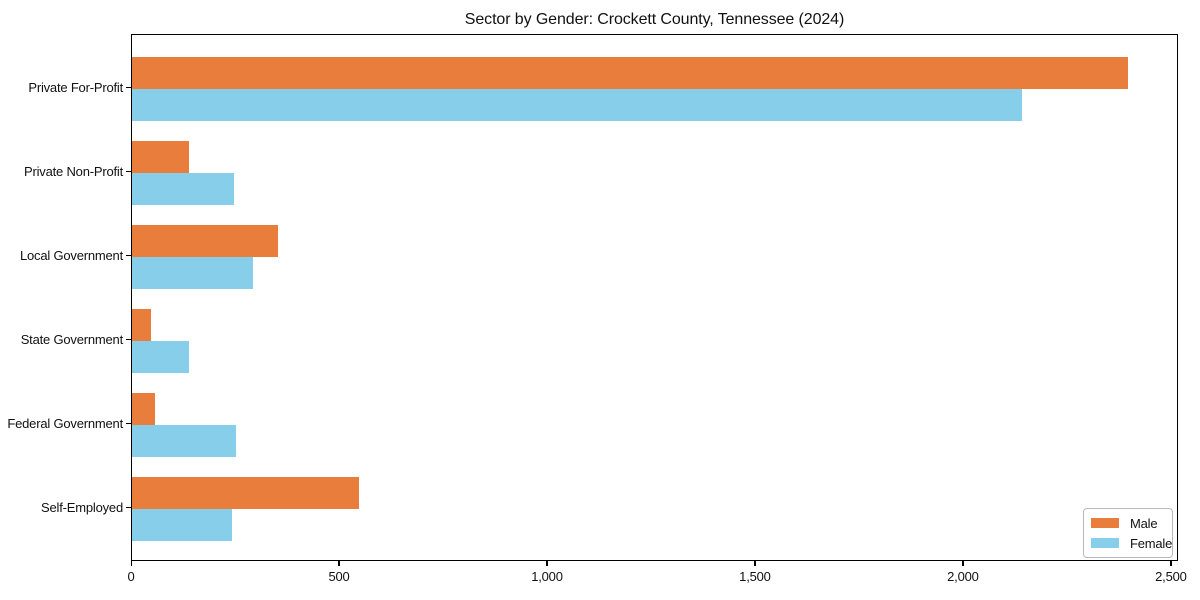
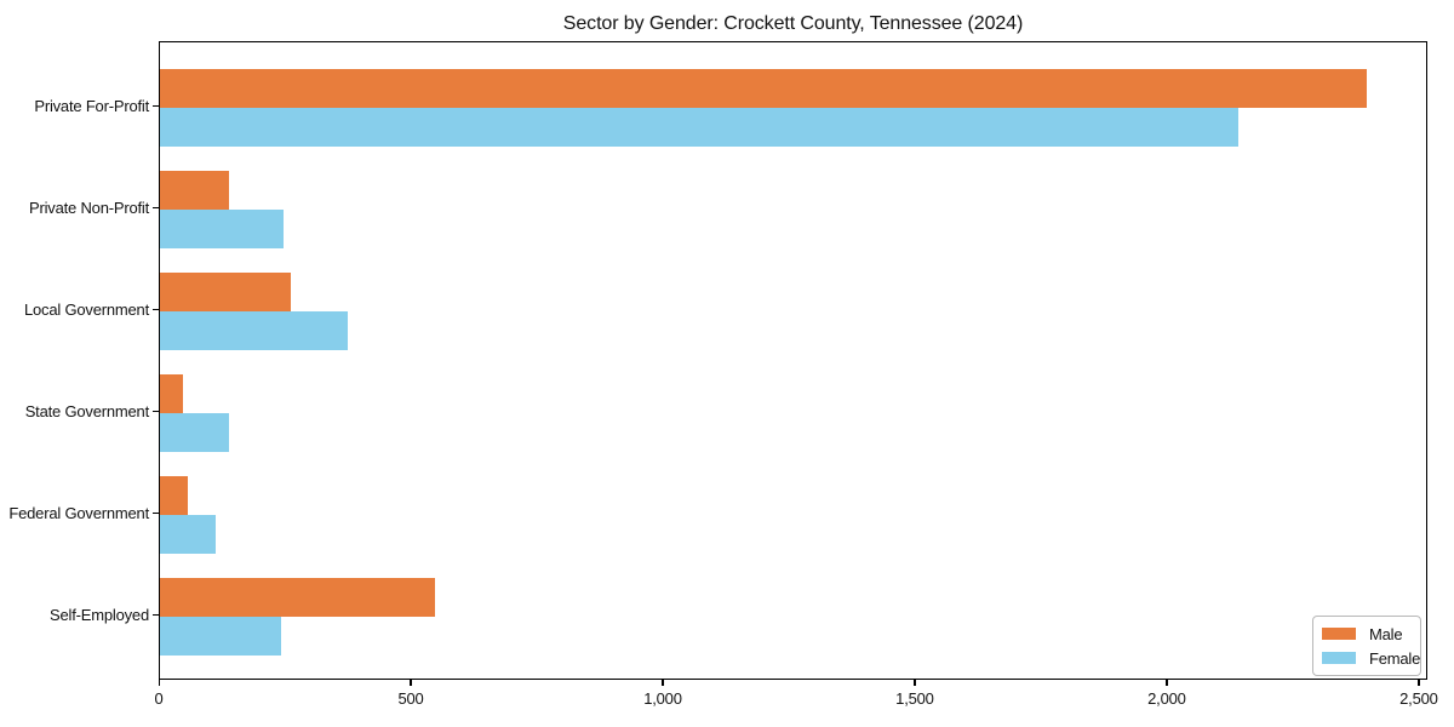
Male/Local Government: 350 -> 260
Female/Local Government: 290 -> 370
Female/Federal Government: 250 -> 110
